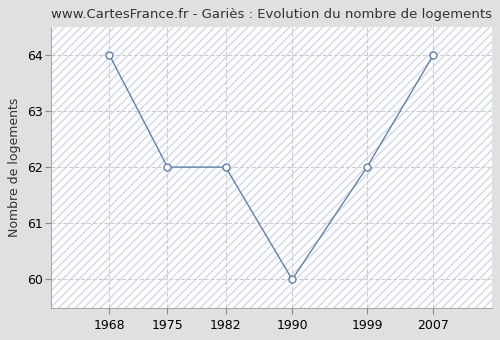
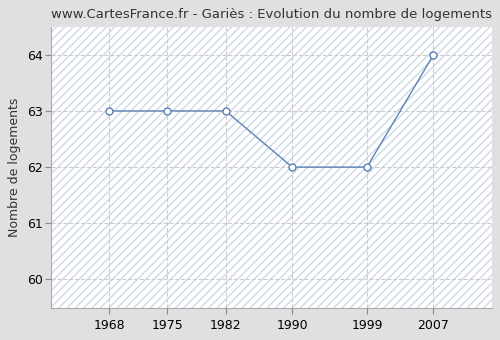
1968: 64 -> 63
1975: 62 -> 63
1982: 62 -> 63
1990: 60 -> 62
